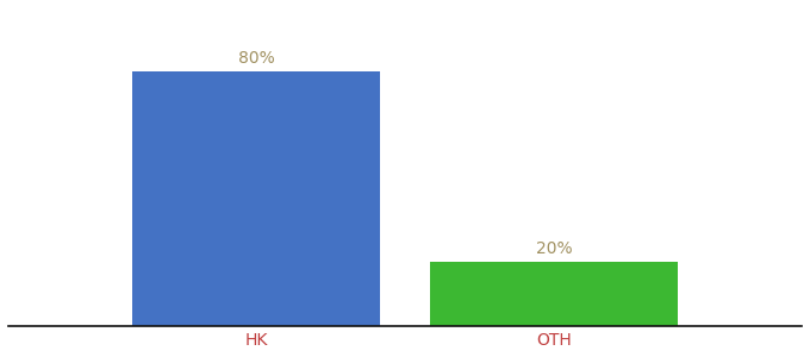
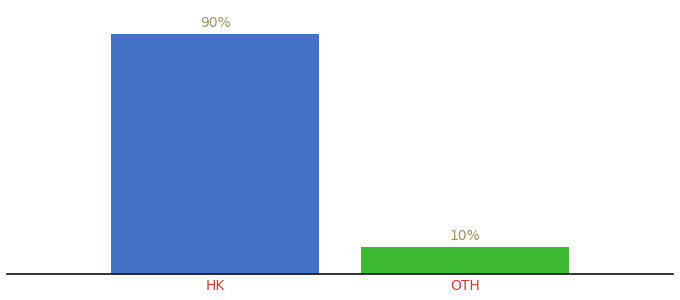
HK: 80% -> 90%
OTH: 20% -> 10%
